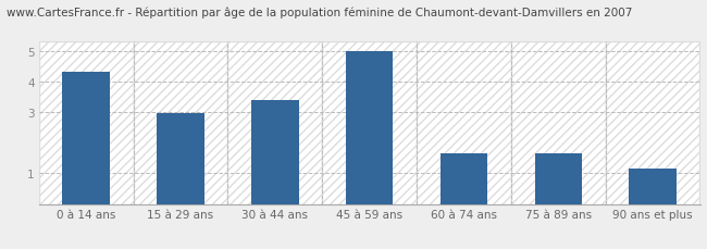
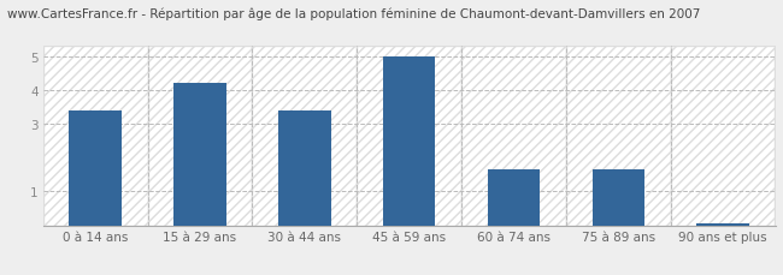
0 à 14 ans: 4.30 -> 3.40
15 à 29 ans: 2.95 -> 4.20
90 ans et plus: 1.15 -> 0.05
